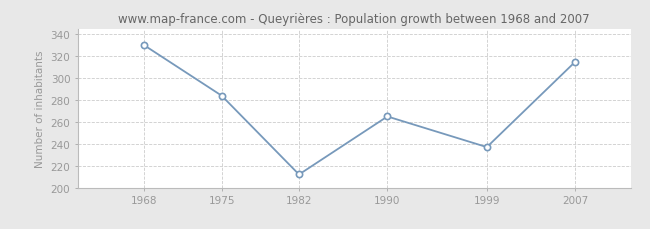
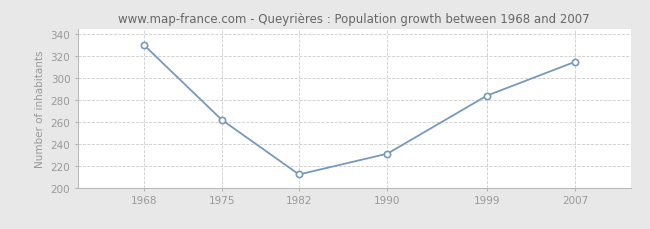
1975: 284 -> 262
1990: 265 -> 231
1999: 237 -> 284
